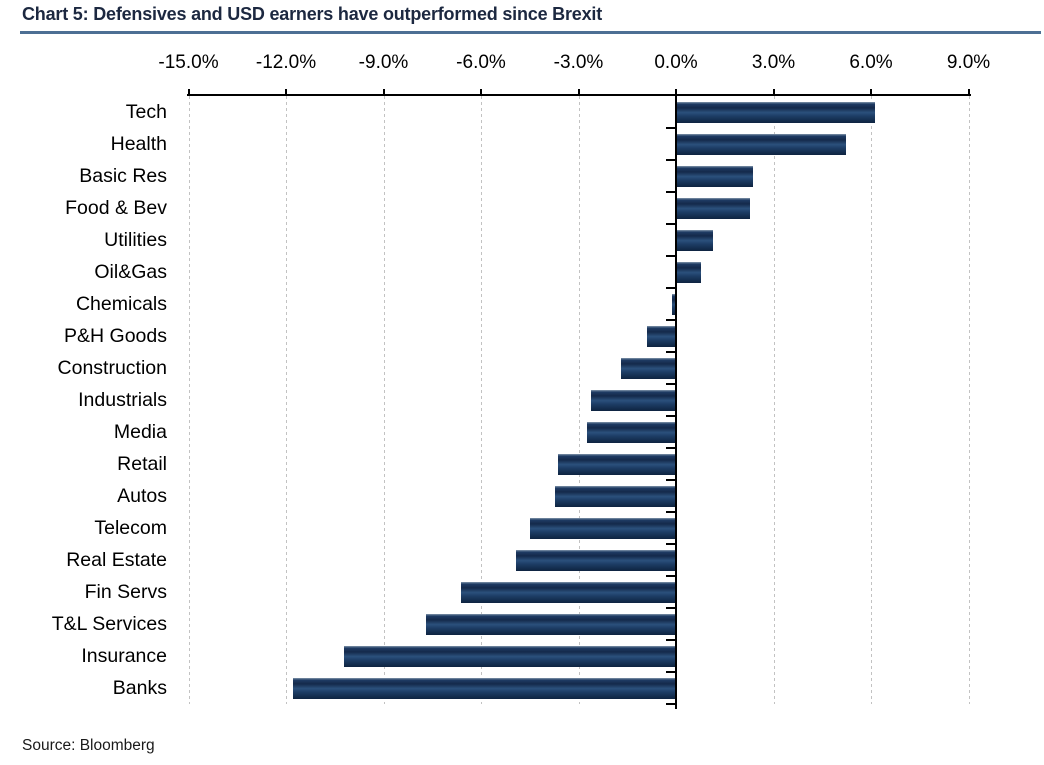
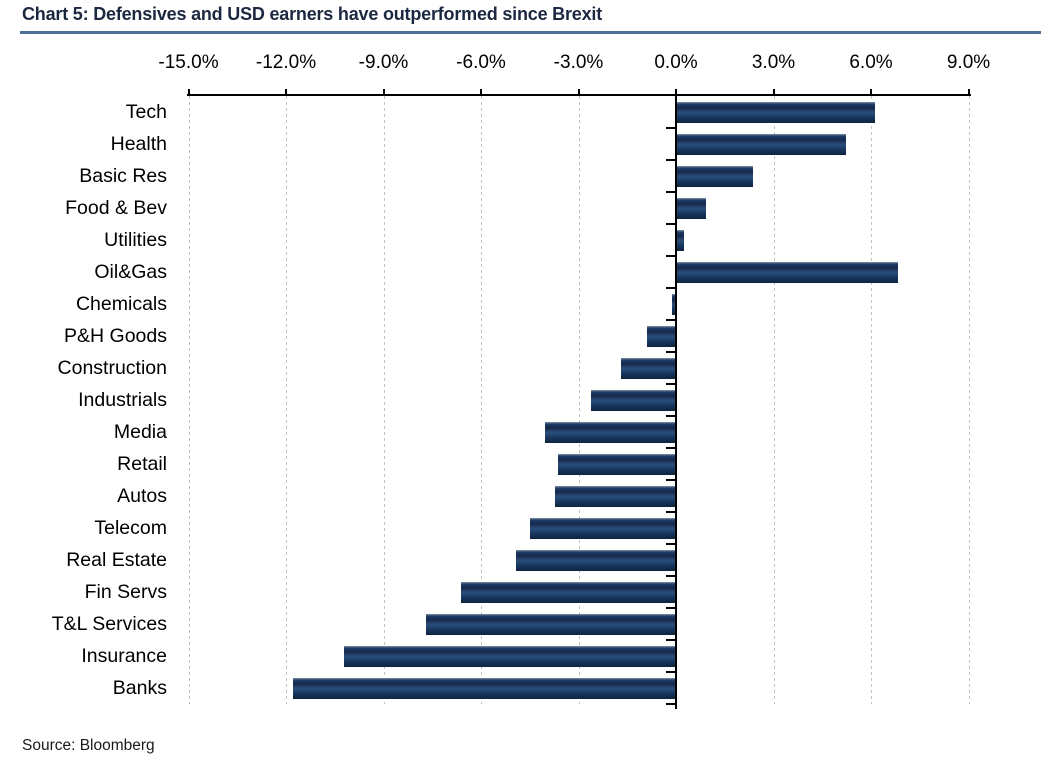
Food & Bev: 2.2% -> 0.9%
Utilities: 1.1% -> 0.2%
Oil&Gas: 0.8% -> 6.8%
Media: -2.7% -> -4.0%
